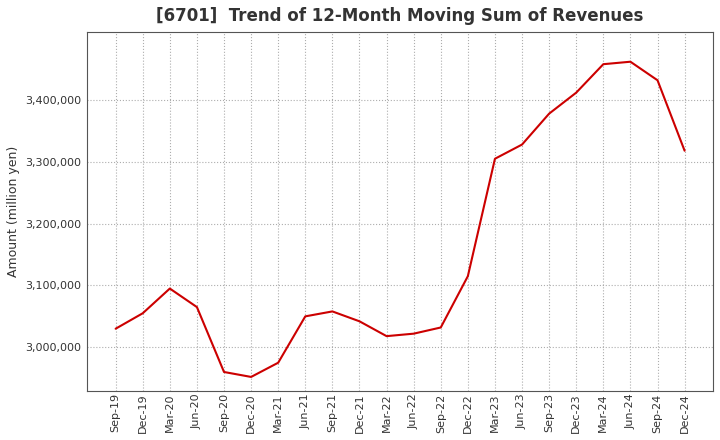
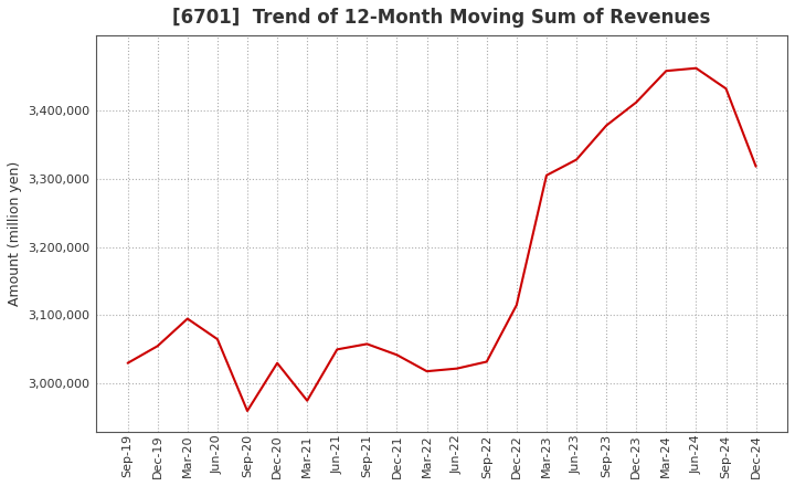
Dec-20: 2,952,000 -> 3,030,000
